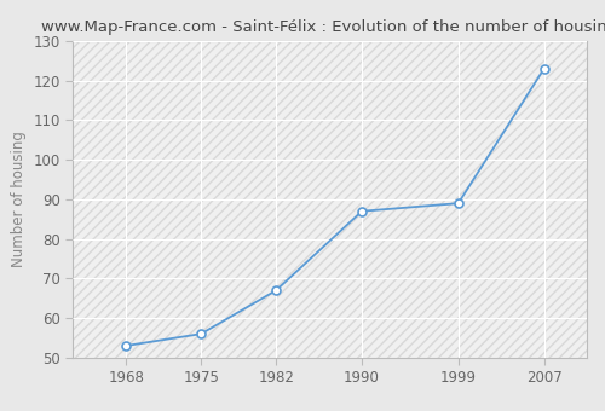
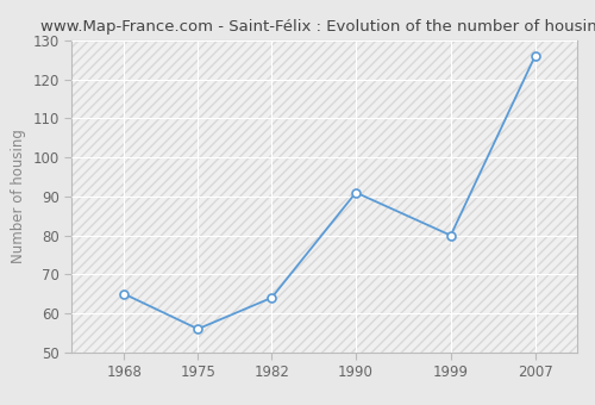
1968: 53 -> 65
1982: 67 -> 64
1990: 87 -> 91
1999: 89 -> 80
2007: 123 -> 126
